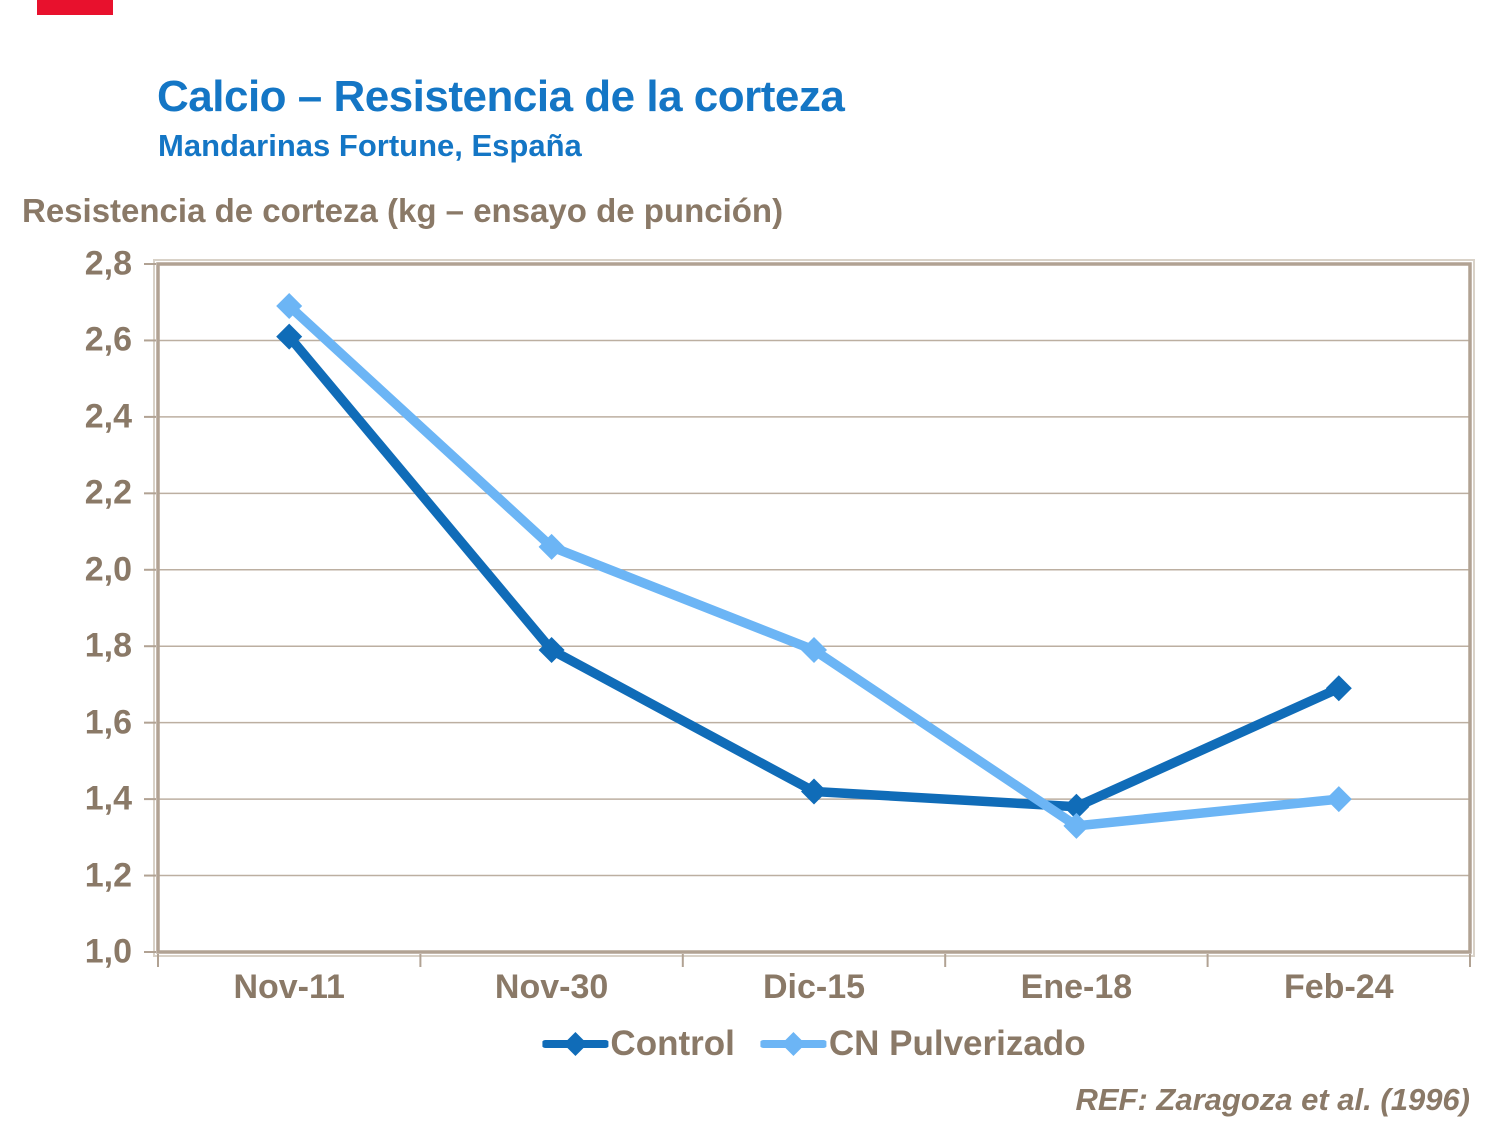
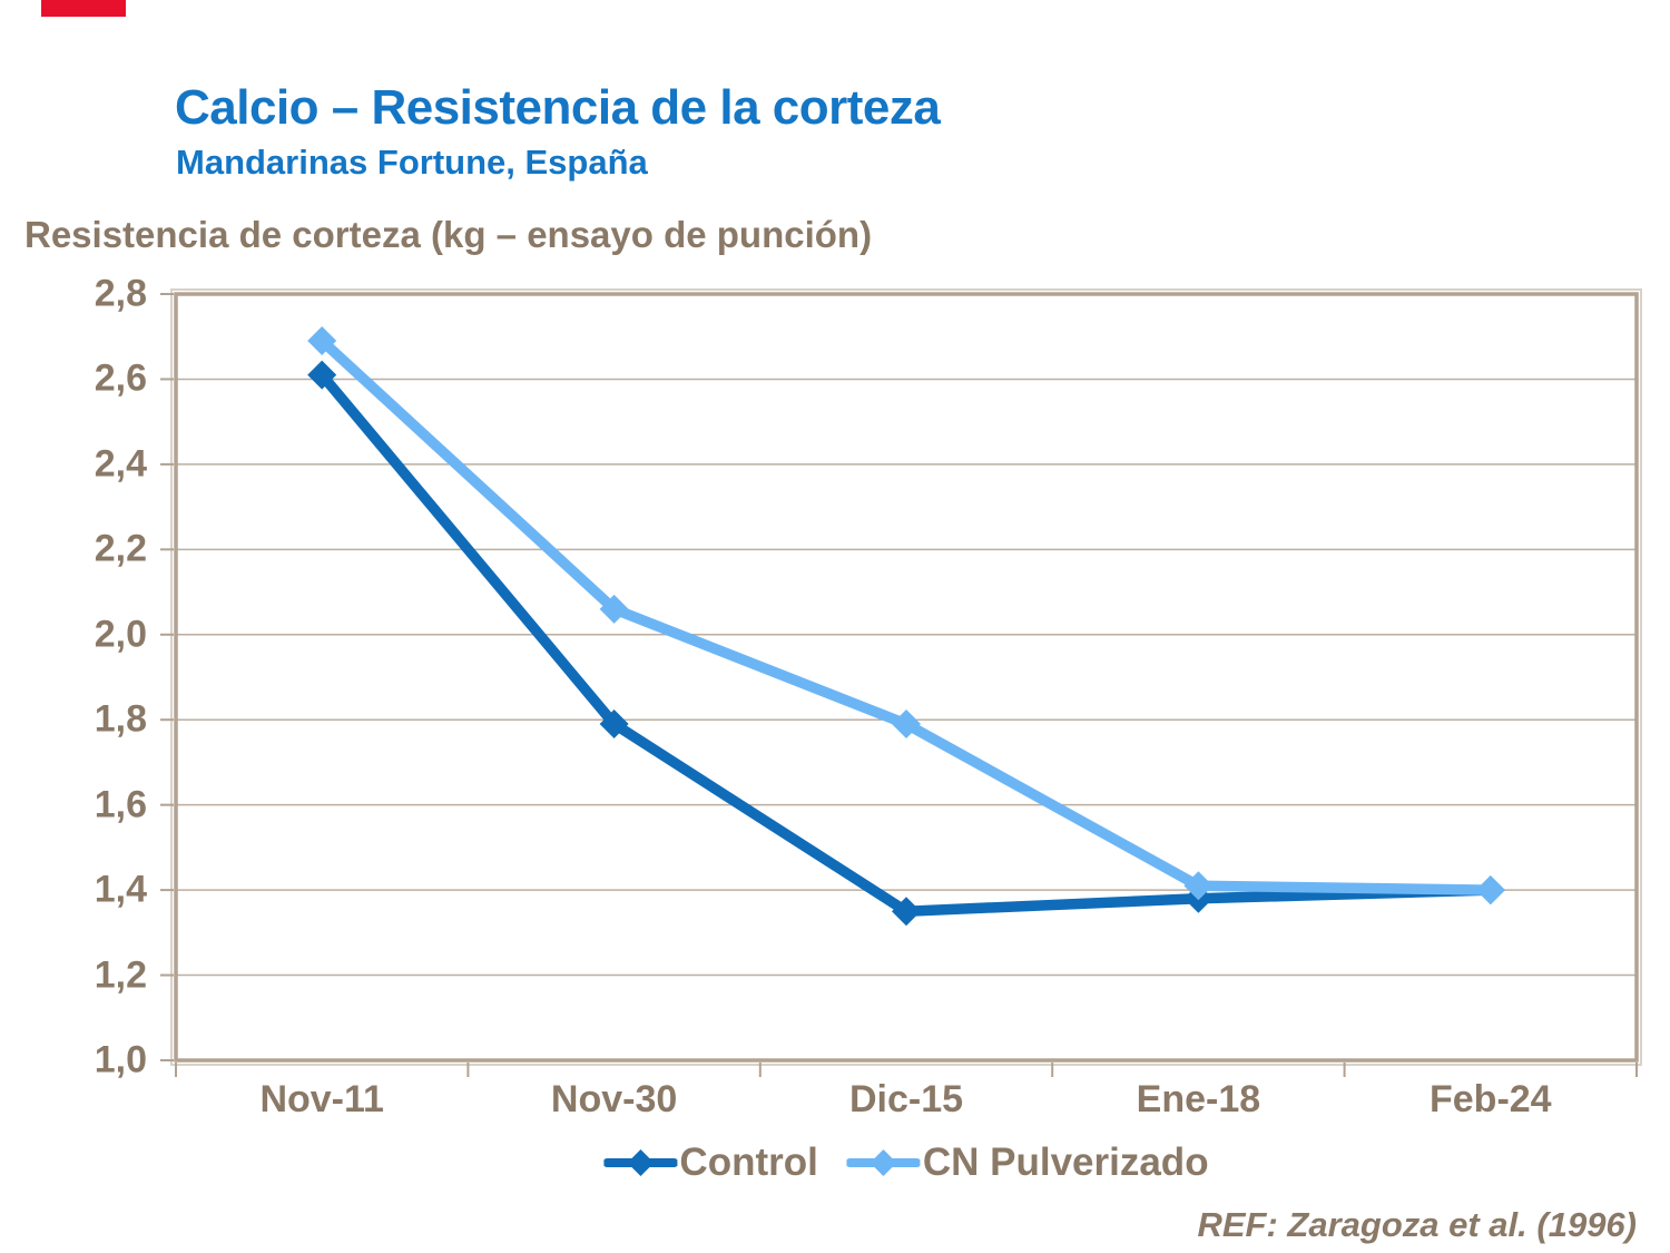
Control/Dic-15: 1,42 -> 1,35
CN Pulverizado/Ene-18: 1,33 -> 1,41
Control/Feb-24: 1,69 -> 1,40
